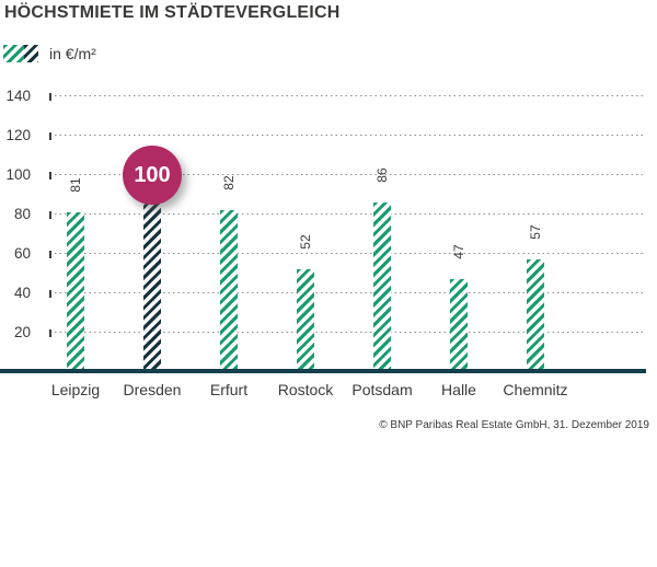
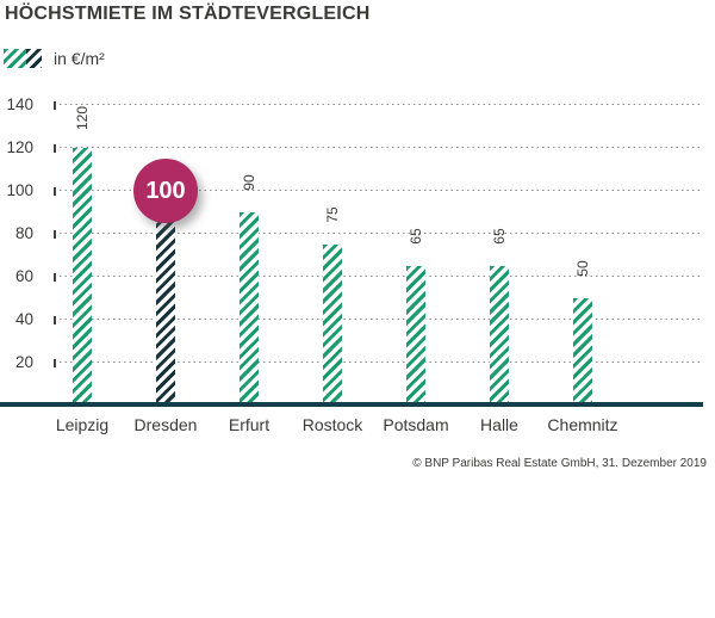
Leipzig: 81 -> 120
Erfurt: 82 -> 90
Rostock: 52 -> 75
Potsdam: 86 -> 65
Halle: 47 -> 65
Chemnitz: 57 -> 50
